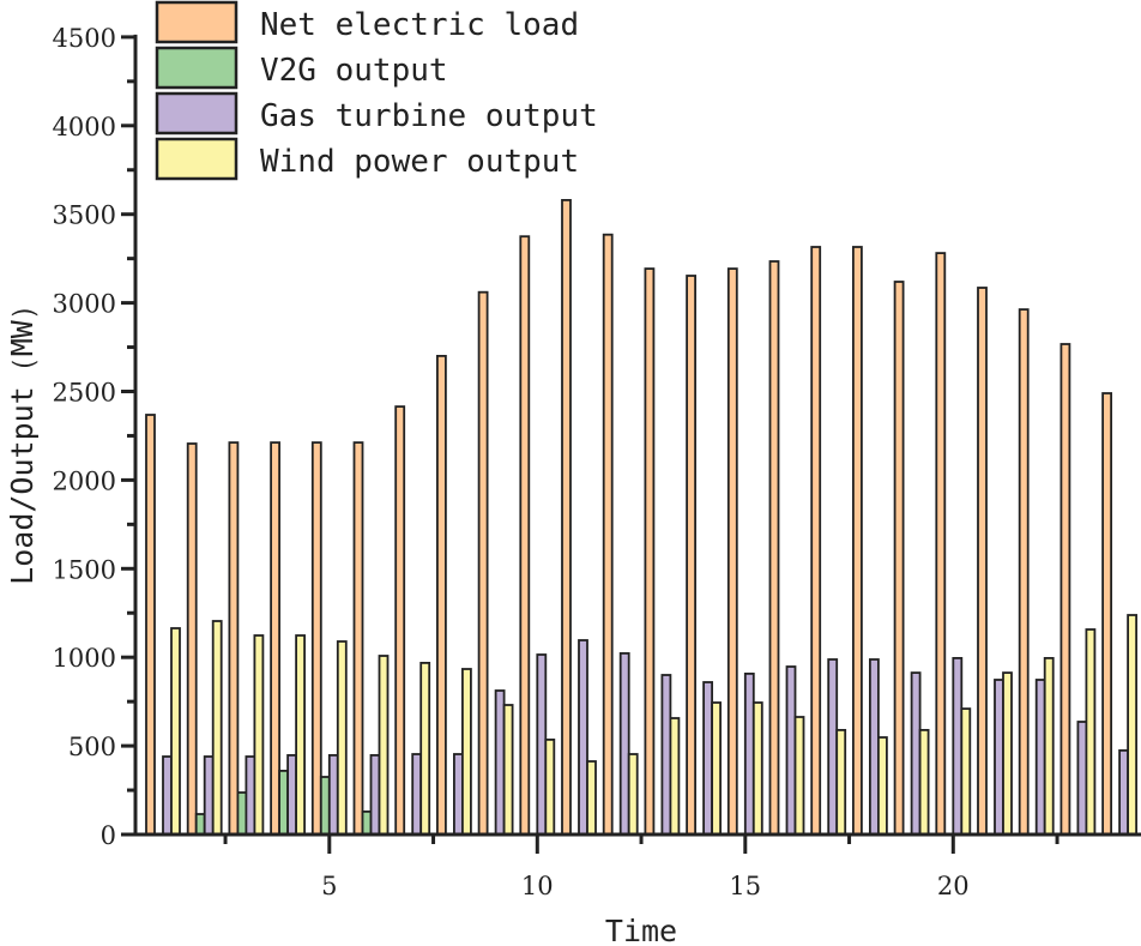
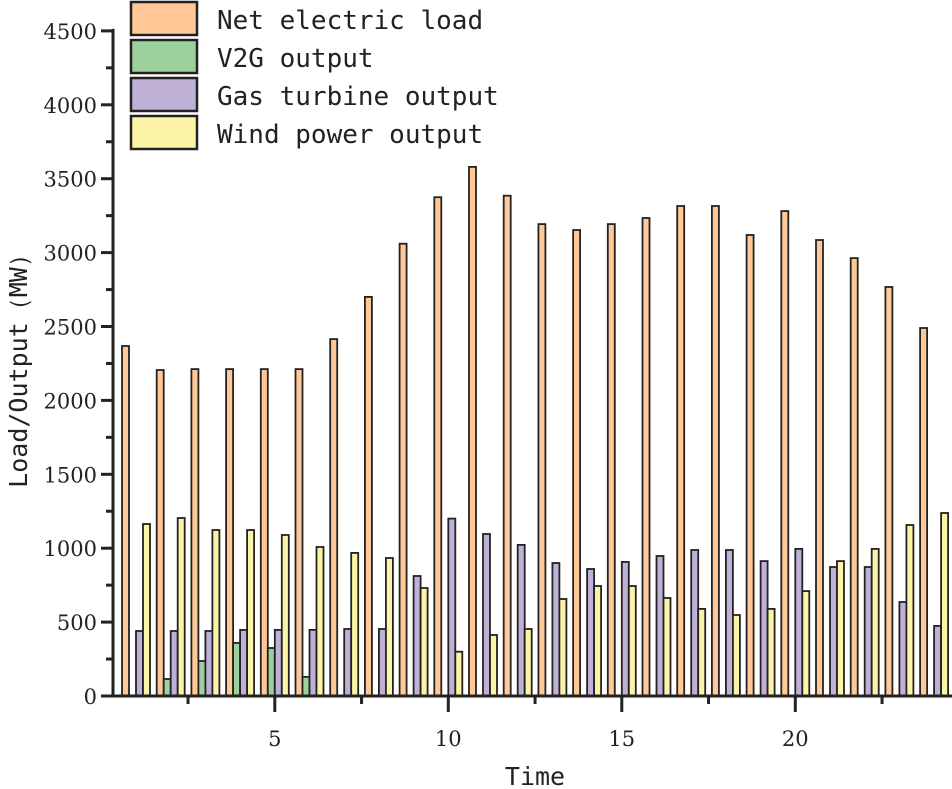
Gas turbine output/10: 1020 -> 1200
Wind power output/10: 540 -> 300
